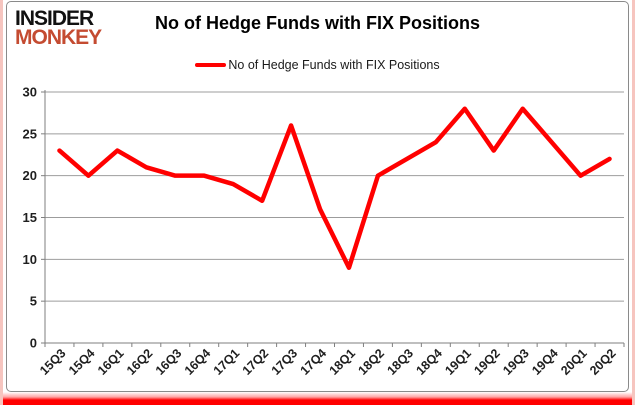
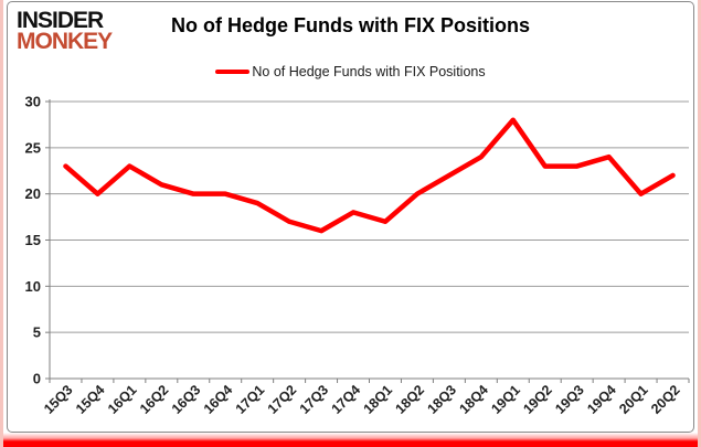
17Q3: 26 -> 16
17Q4: 16 -> 18
18Q1: 9 -> 17
19Q3: 28 -> 23
